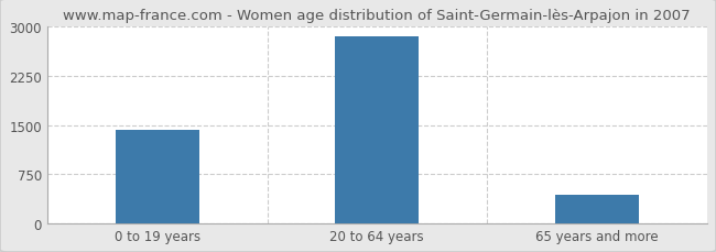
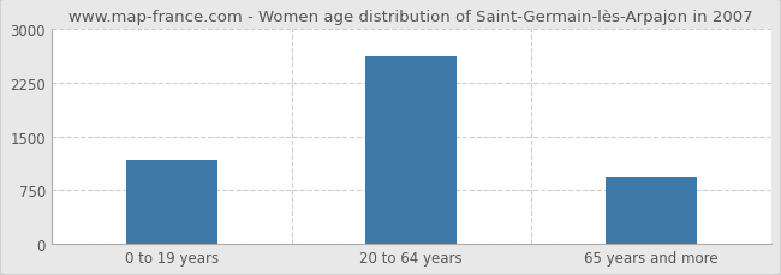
0 to 19 years: 1430 -> 1180
20 to 64 years: 2850 -> 2620
65 years and more: 430 -> 940
